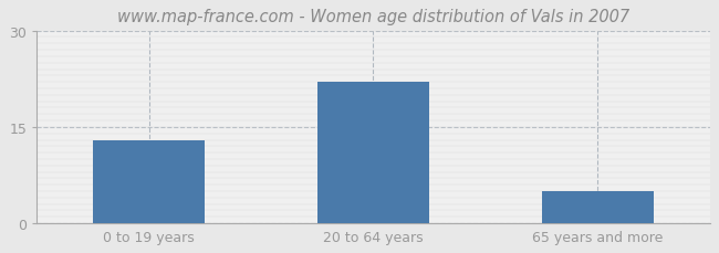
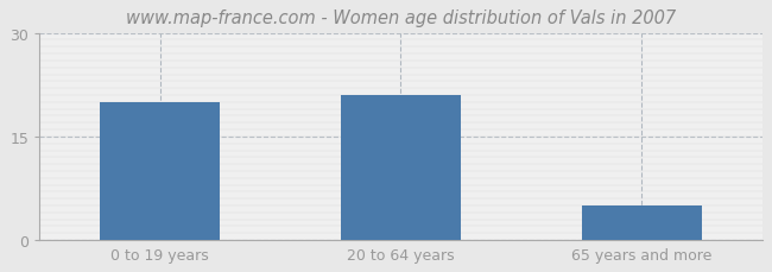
0 to 19 years: 13 -> 20
20 to 64 years: 22 -> 21
